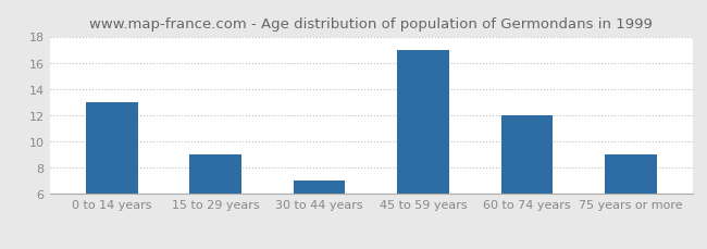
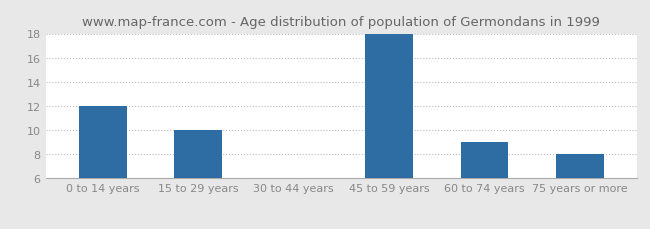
0 to 14 years: 13 -> 12
15 to 29 years: 9 -> 10
30 to 44 years: 7 -> 6
45 to 59 years: 17 -> 18
60 to 74 years: 12 -> 9
75 years or more: 9 -> 8
